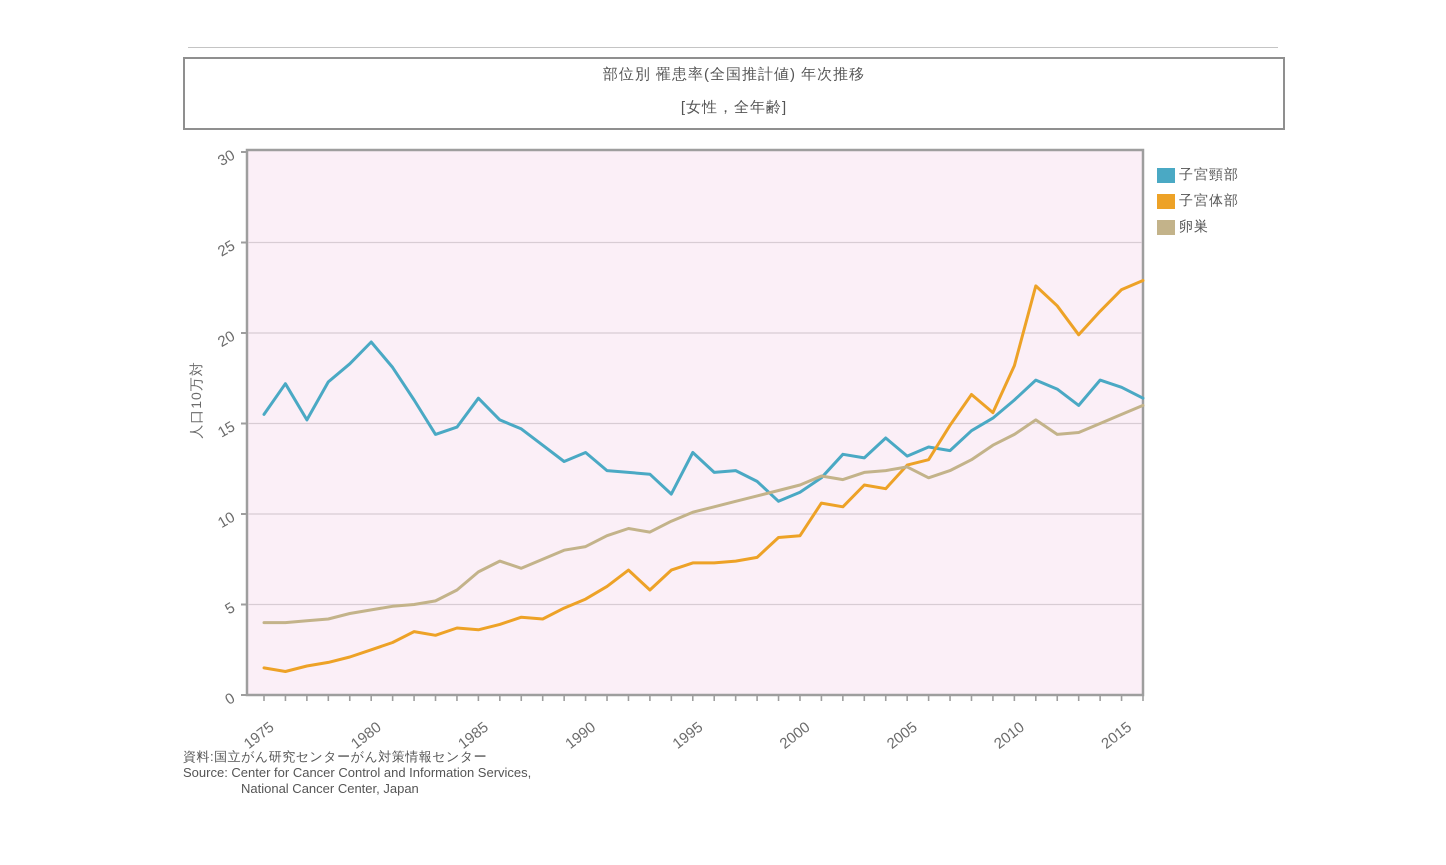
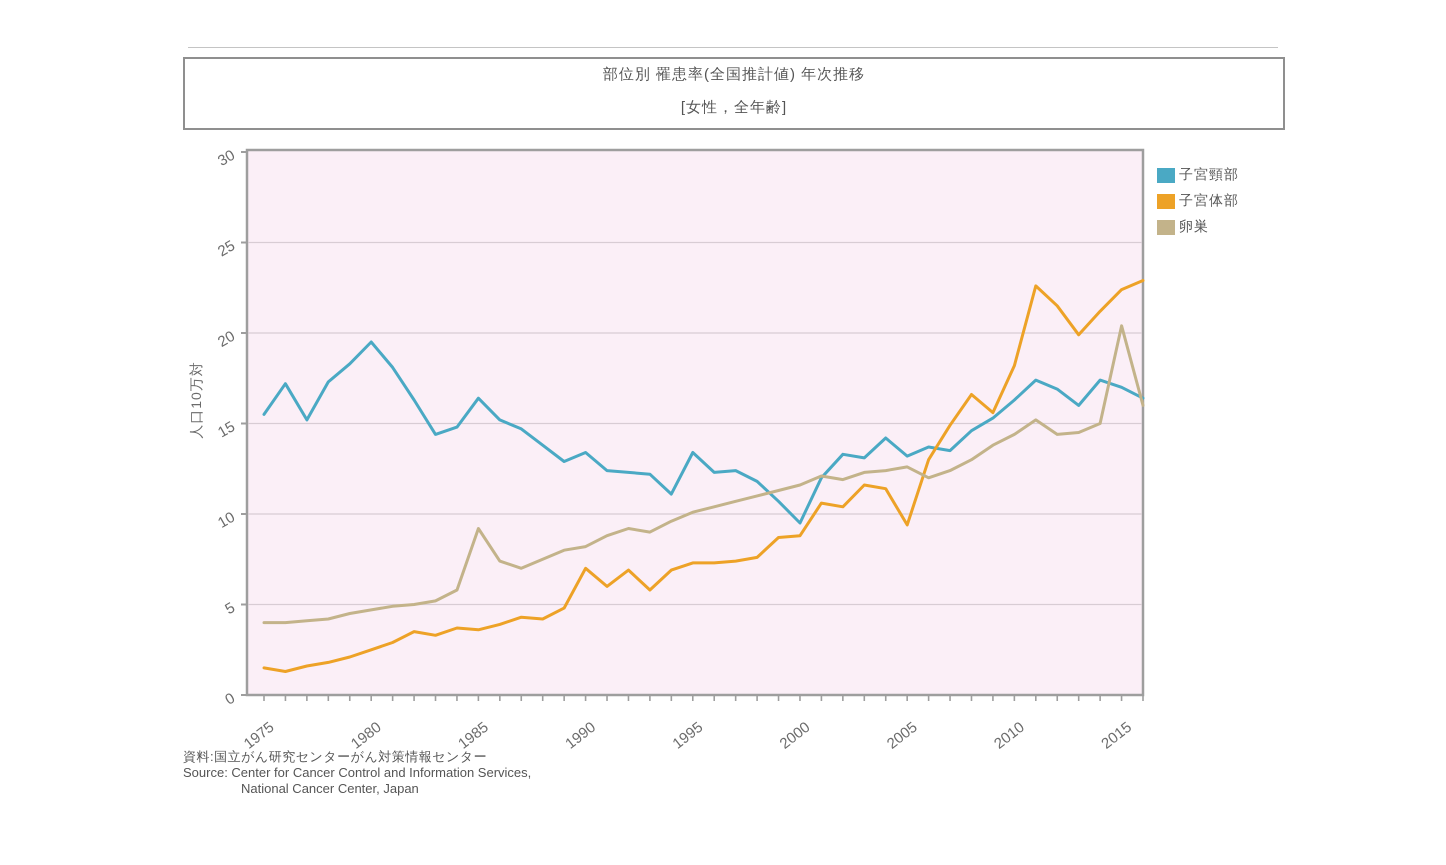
卵巣/1985: 6.8 -> 9.2
子宮体部/1990: 5.3 -> 7.0
子宮頸部/2000: 11.2 -> 9.5
子宮体部/2005: 12.7 -> 9.4
卵巣/2015: 15.5 -> 20.4
